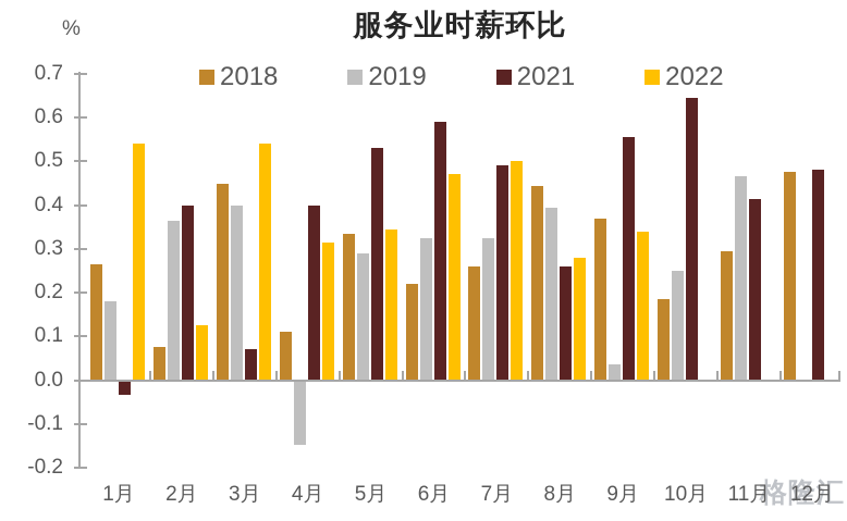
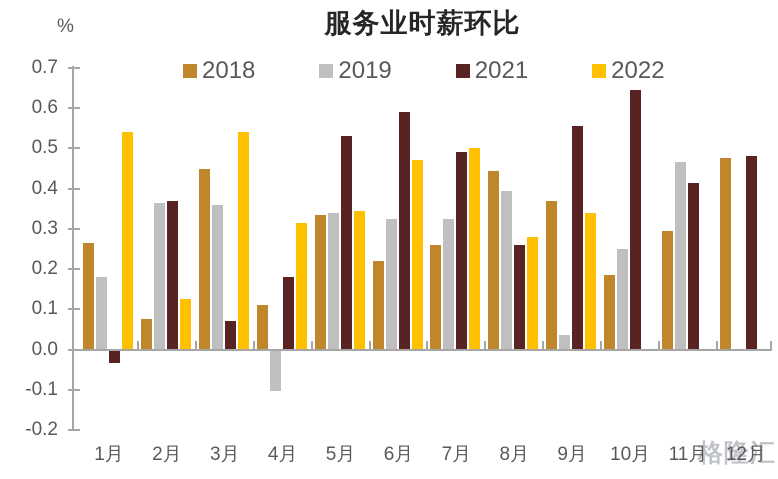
2021/2月: 0.40 -> 0.37
2019/3月: 0.40 -> 0.36
2019/4月: -0.14 -> -0.10
2021/4月: 0.40 -> 0.18
2019/5月: 0.29 -> 0.34
